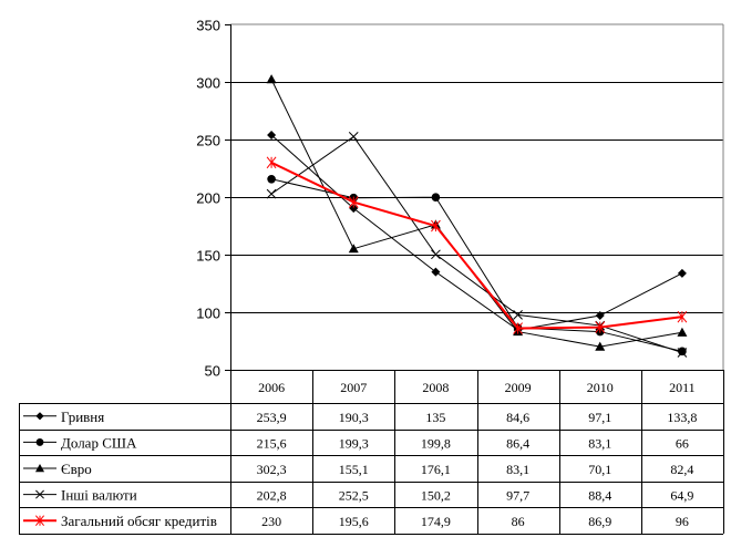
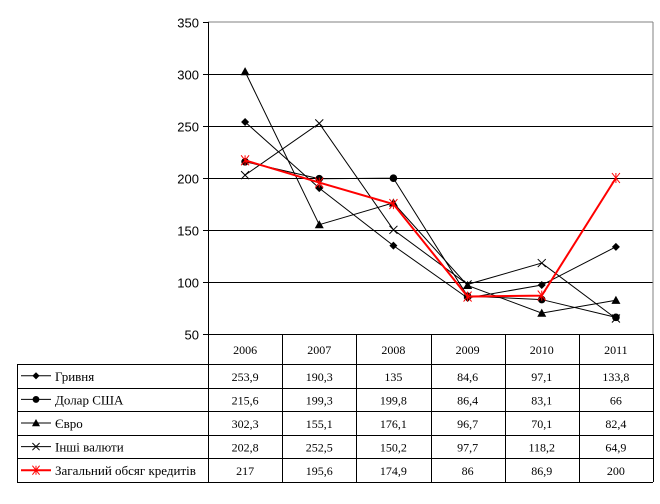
Загальний обсяг кредитів/2006: 230 -> 217
Євро/2009: 83,1 -> 96,7
Інші валюти/2010: 88,4 -> 118,2
Загальний обсяг кредитів/2011: 96 -> 200
